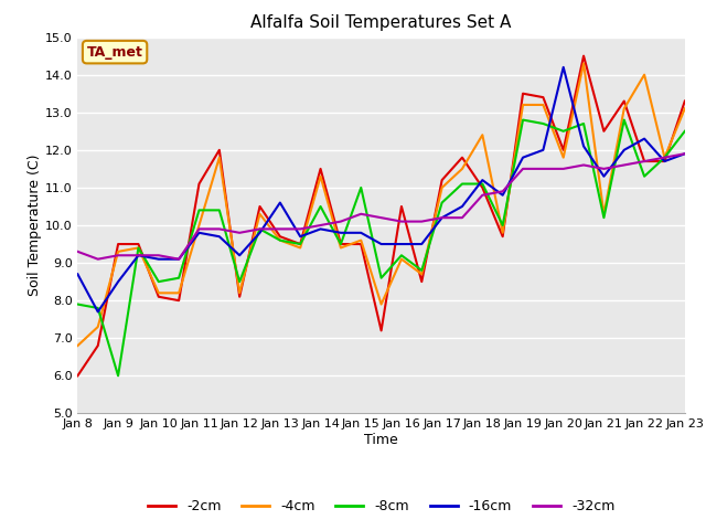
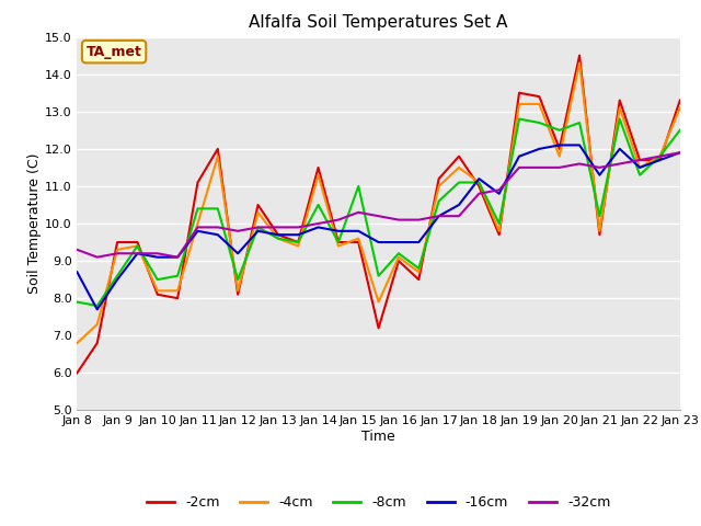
-8cm/Jan 9: 6.0 -> 8.6
-16cm/Jan 13: 10.6 -> 9.7
-2cm/Jan 16: 10.5 -> 9.0
-4cm/Jan 18: 12.4 -> 11.1
-16cm/Jan 20: 14.2 -> 12.1
-2cm/Jan 21: 12.5 -> 9.7
-4cm/Jan 21: 10.3 -> 9.8
-4cm/Jan 22: 14.0 -> 11.5
-16cm/Jan 22: 12.3 -> 11.5
